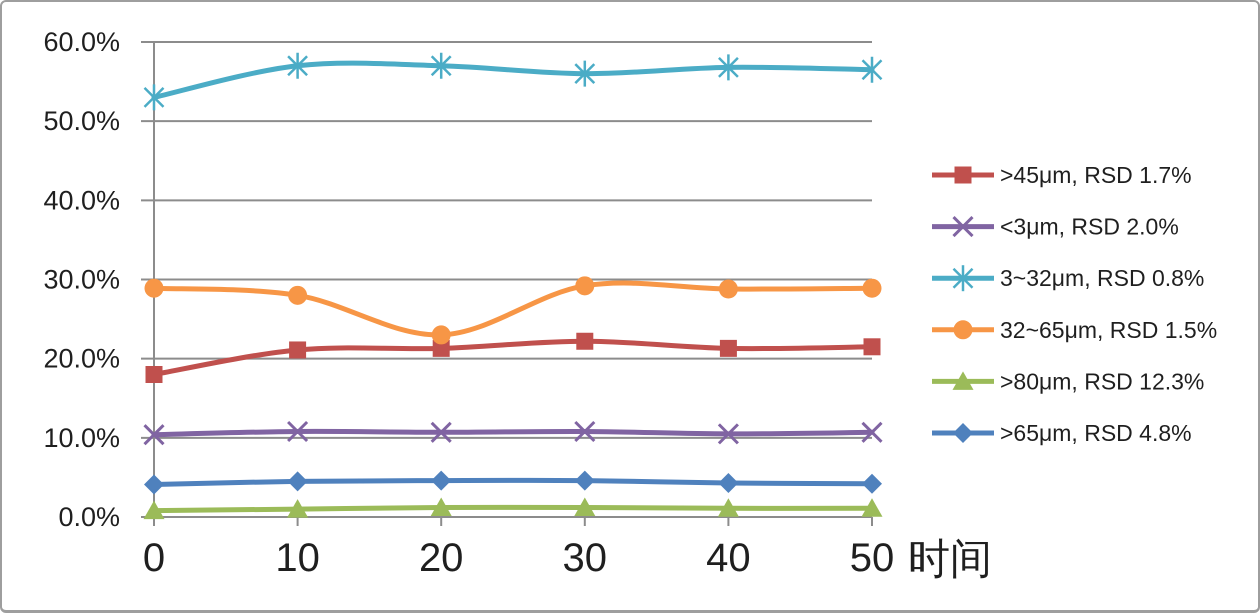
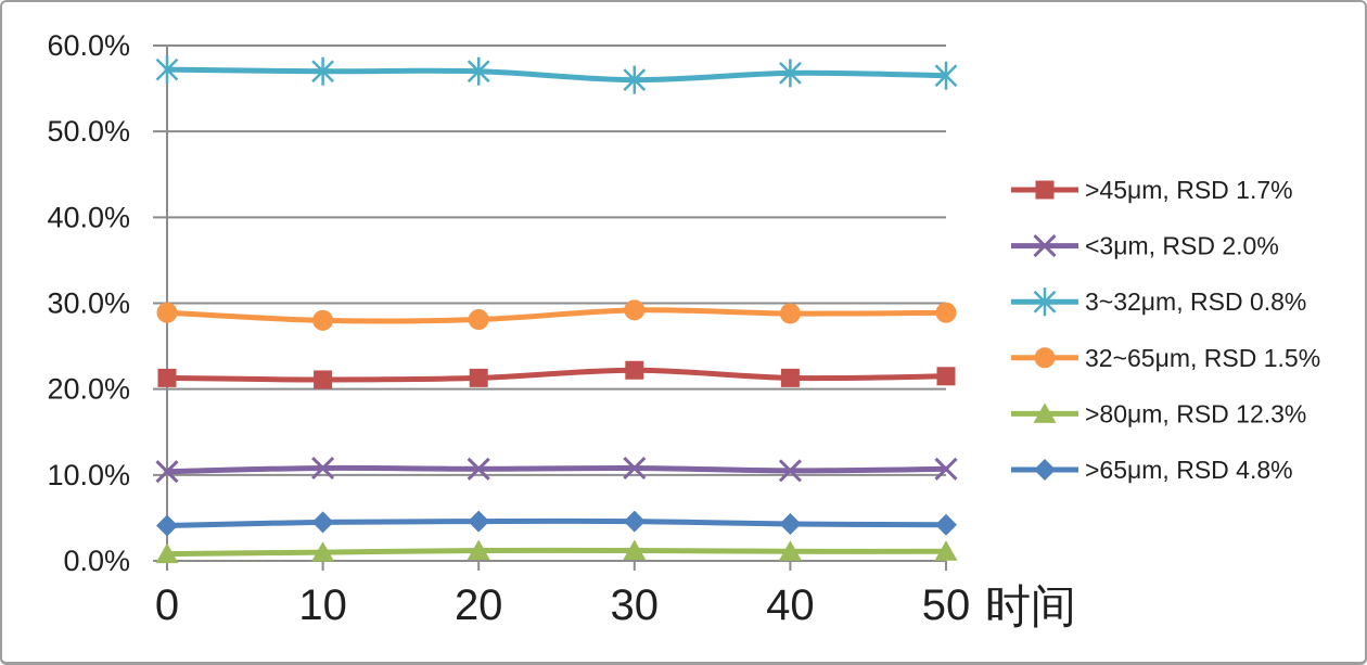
>45μm, RSD 1.7%/0: 18% -> 21%
3~32μm, RSD 0.8%/0: 53% -> 57%
32~65μm, RSD 1.5%/20: 23% -> 28%
